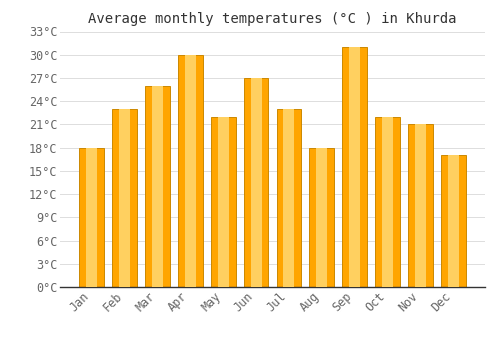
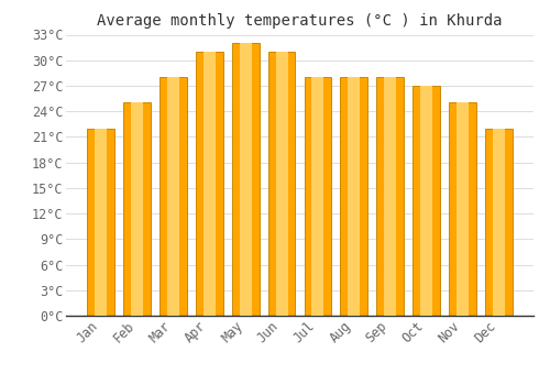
Jan: 18°C -> 22°C
Feb: 23°C -> 25°C
Mar: 26°C -> 28°C
Apr: 30°C -> 31°C
May: 22°C -> 32°C
Jun: 27°C -> 31°C
Jul: 23°C -> 28°C
Aug: 18°C -> 28°C
Sep: 31°C -> 28°C
Oct: 22°C -> 27°C
Nov: 21°C -> 25°C
Dec: 17°C -> 22°C
